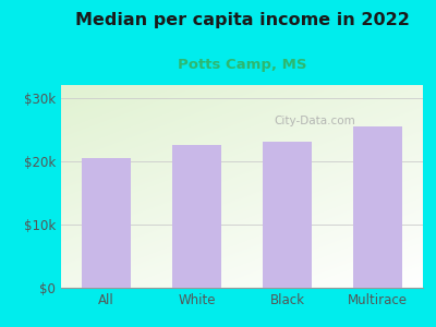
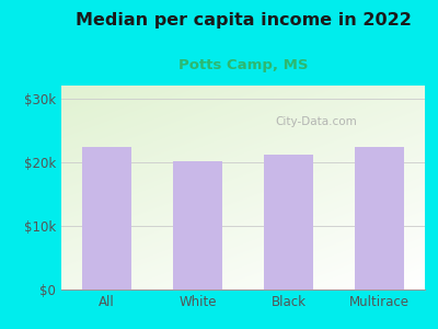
All: $20.5k -> $22.4k
White: $22.5k -> $20.2k
Black: $23.0k -> $21.2k
Multirace: $25.5k -> $22.4k
